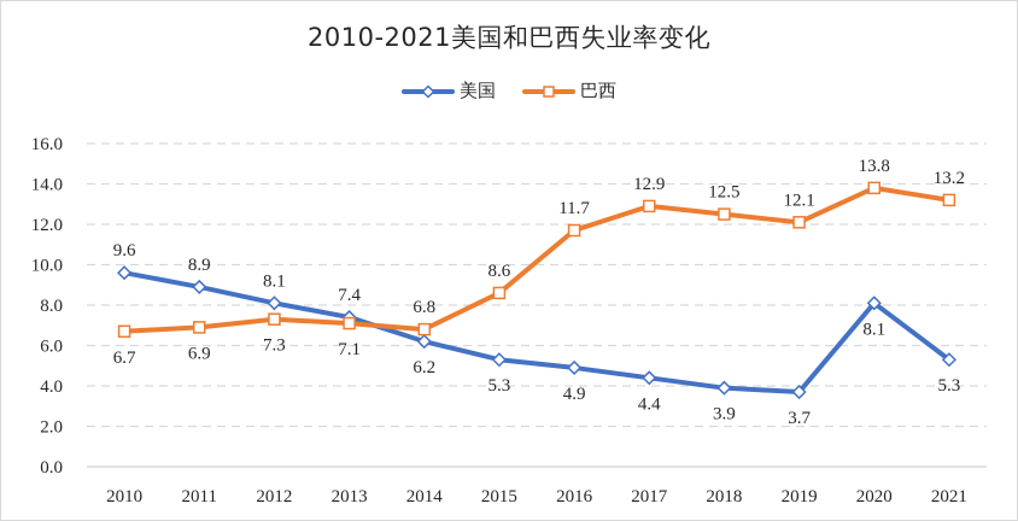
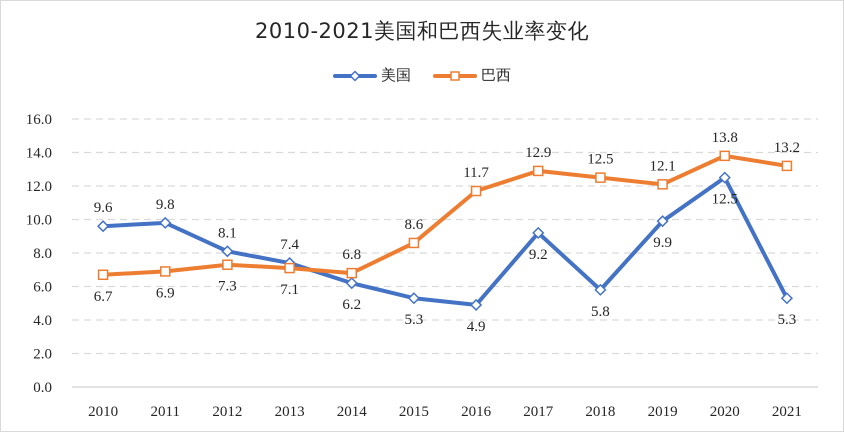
美国/2011: 8.9 -> 9.8
美国/2017: 4.4 -> 9.2
美国/2018: 3.9 -> 5.8
美国/2019: 3.7 -> 9.9
美国/2020: 8.1 -> 12.5
